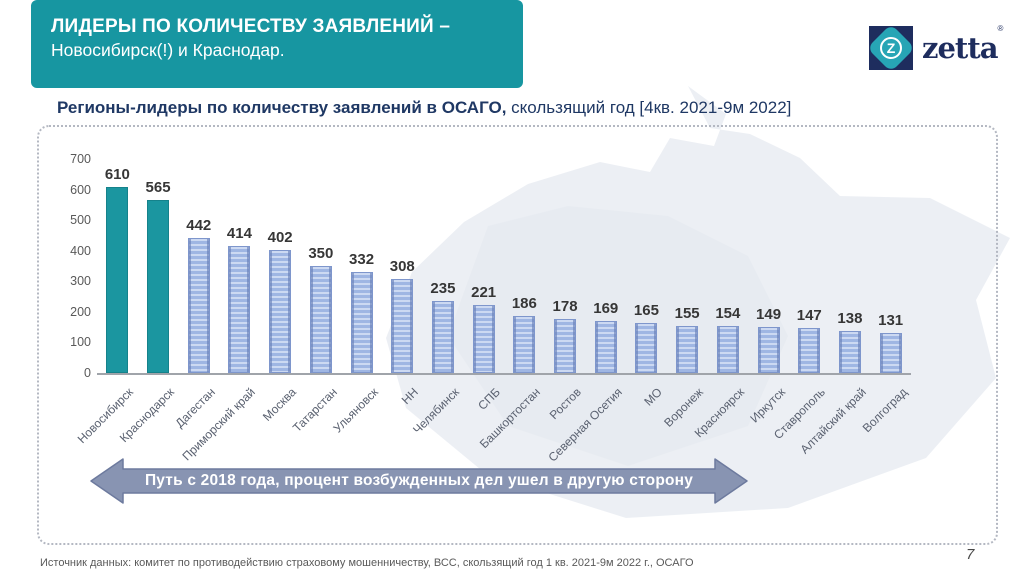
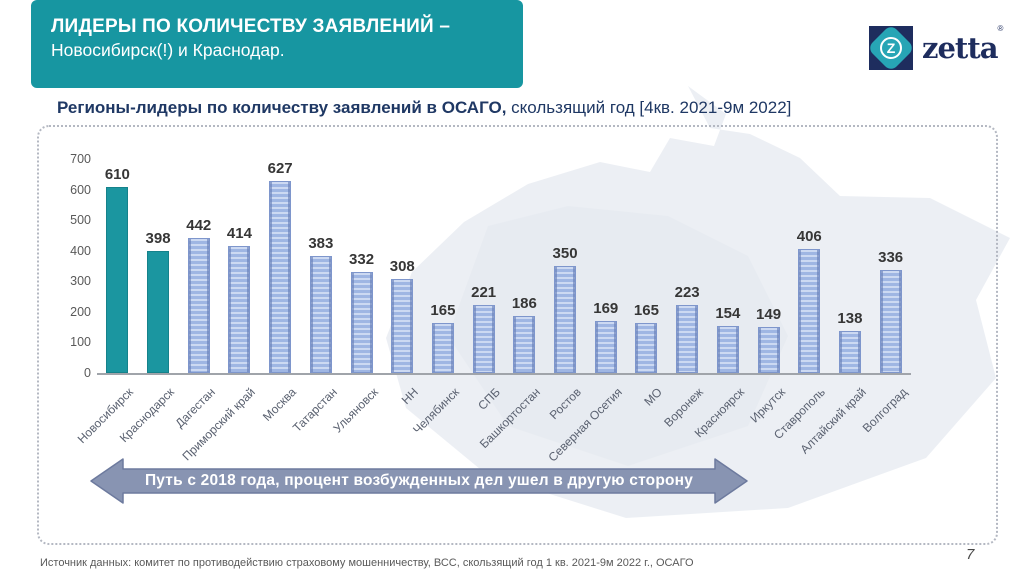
Краснодарск: 565 -> 398
Москва: 402 -> 627
Татарстан: 350 -> 383
Челябинск: 235 -> 165
Ростов: 178 -> 350
Воронеж: 155 -> 223
Ставрополь: 147 -> 406
Волгоград: 131 -> 336
